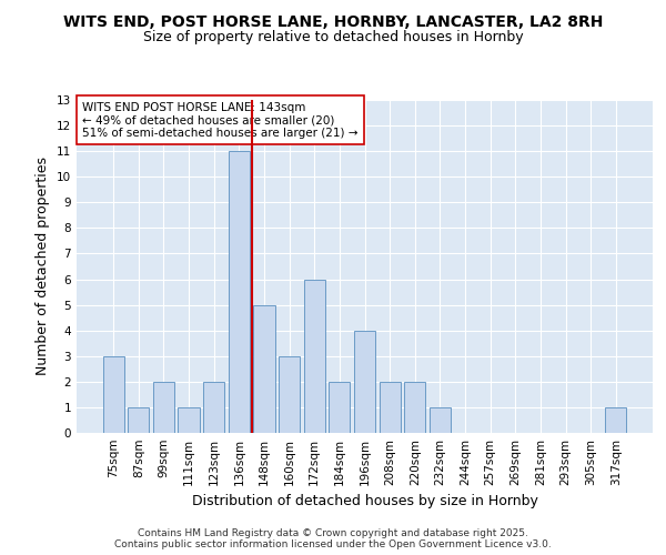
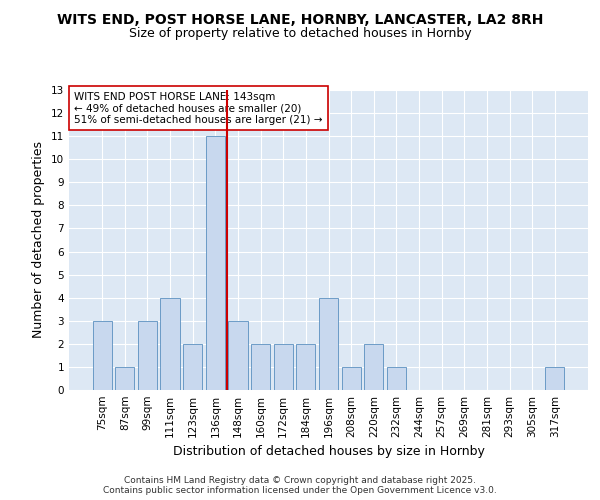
99sqm: 2 -> 3
111sqm: 1 -> 4
148sqm: 5 -> 3
160sqm: 3 -> 2
172sqm: 6 -> 2
208sqm: 2 -> 1
